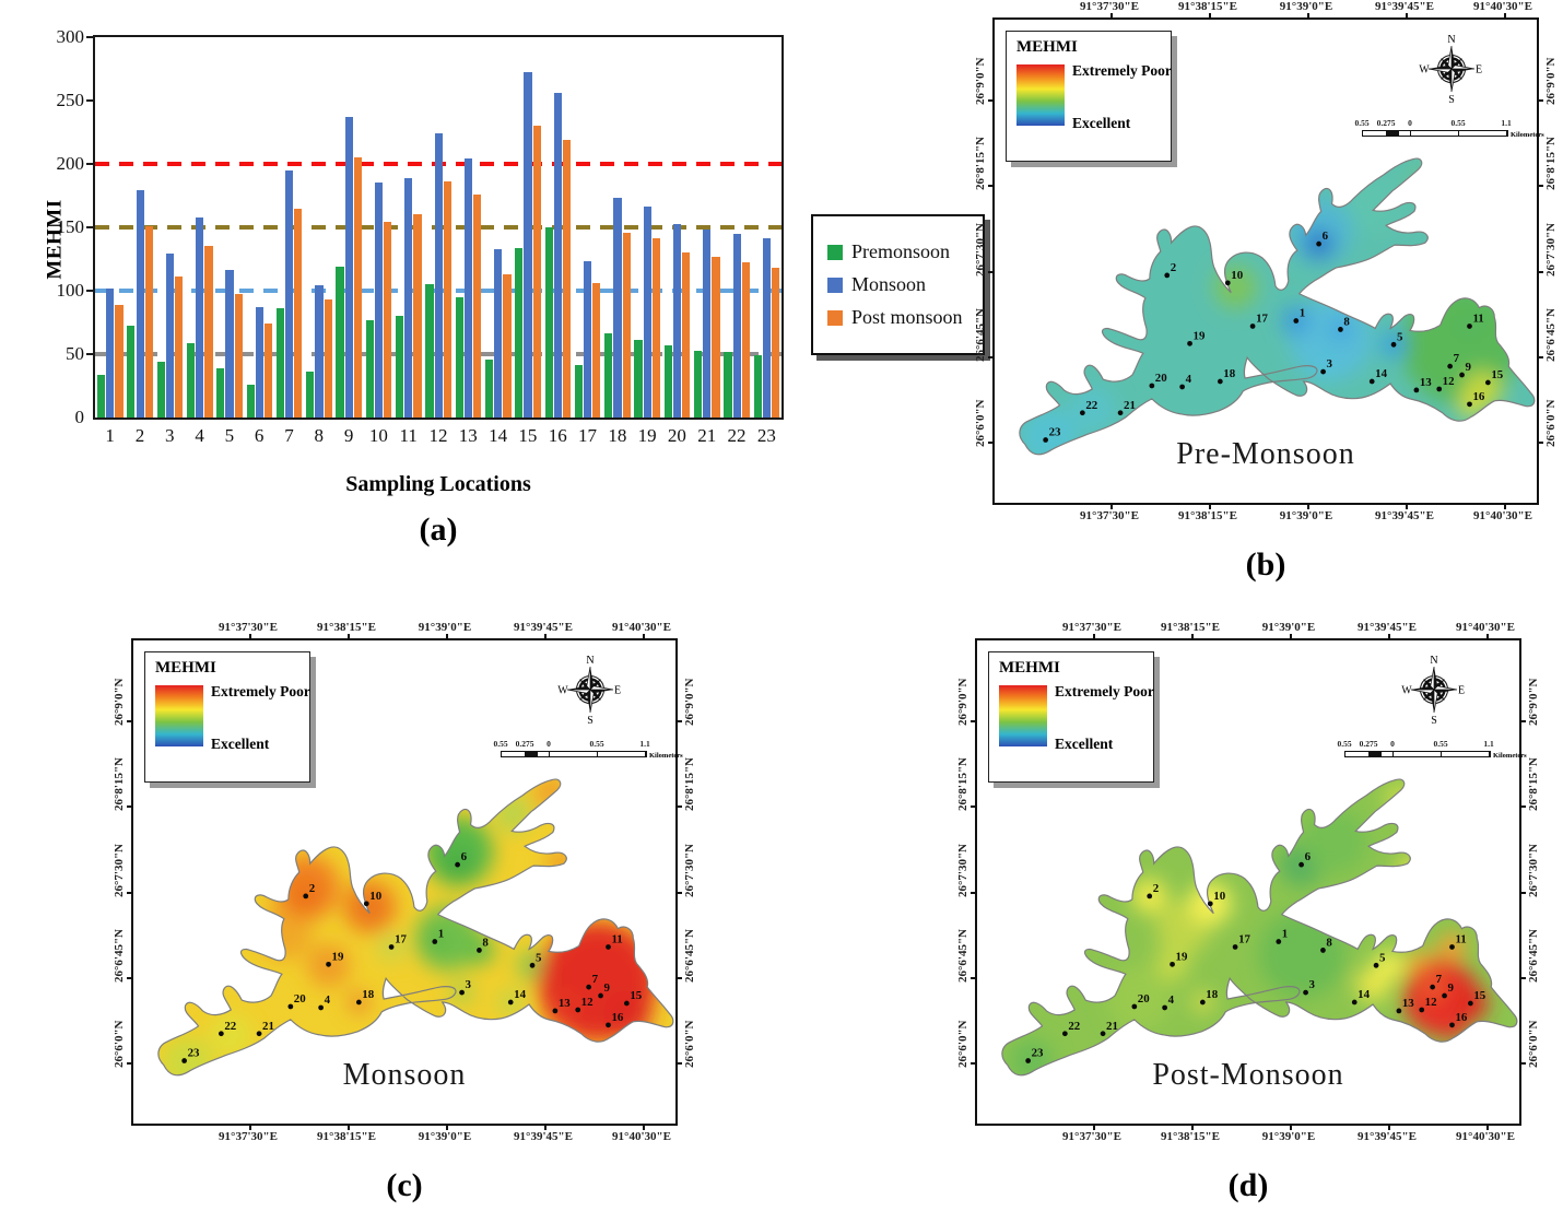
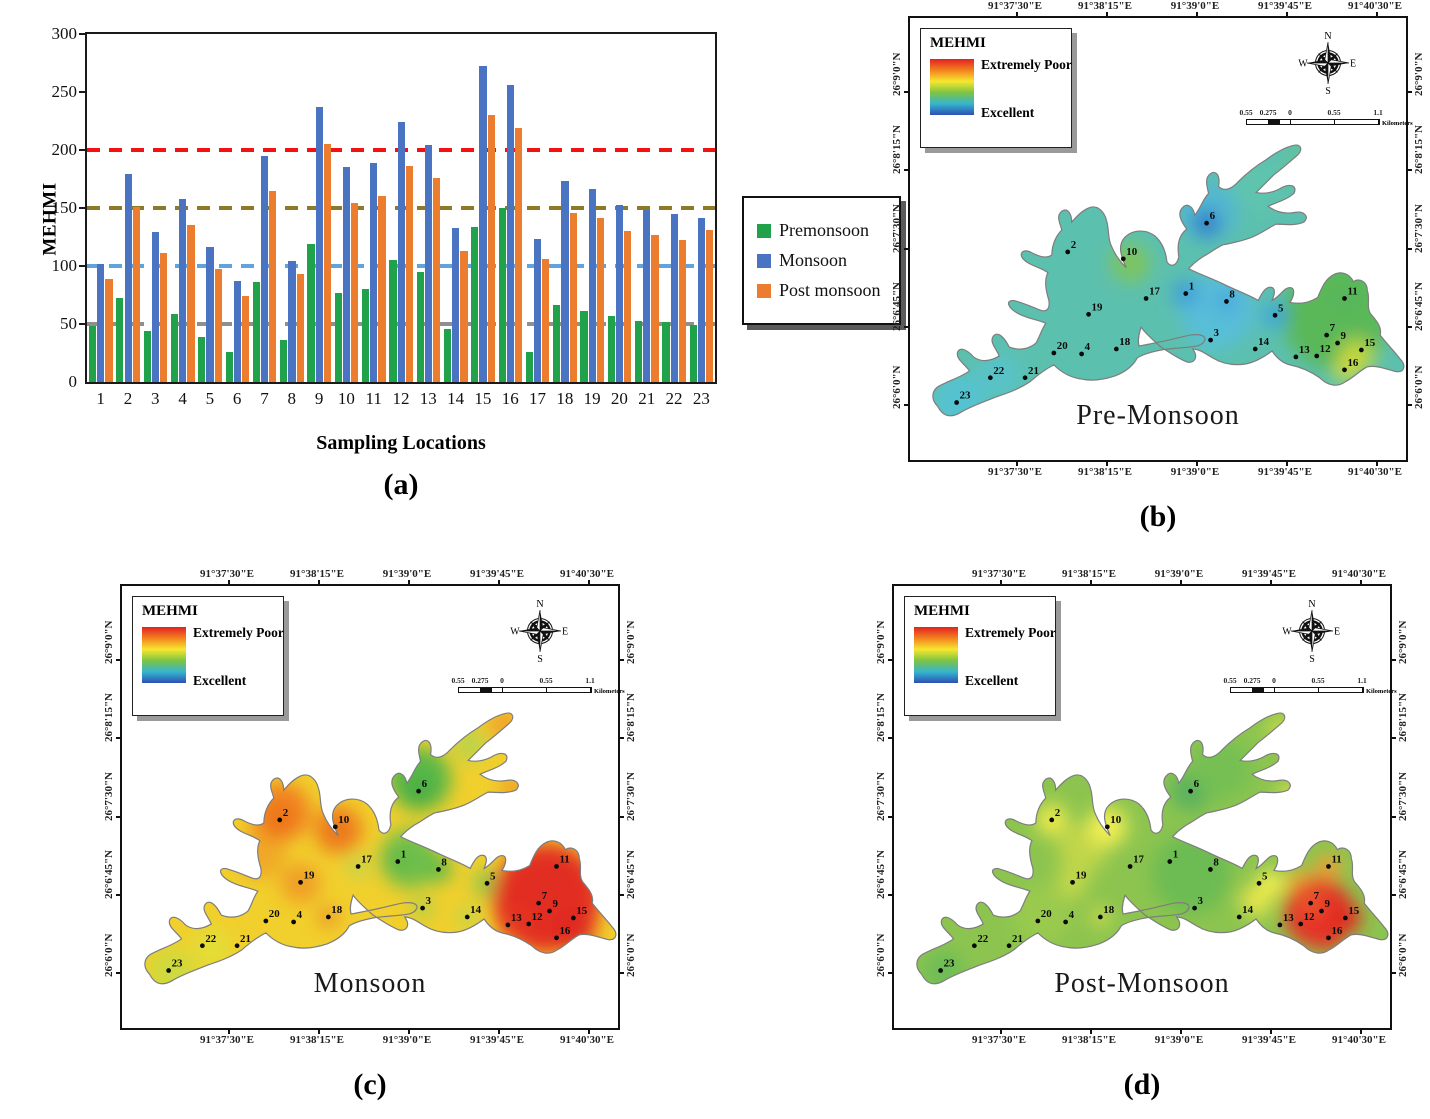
Premonsoon/1: 34 -> 48
Premonsoon/17: 41 -> 26
Post monsoon/23: 118 -> 131
